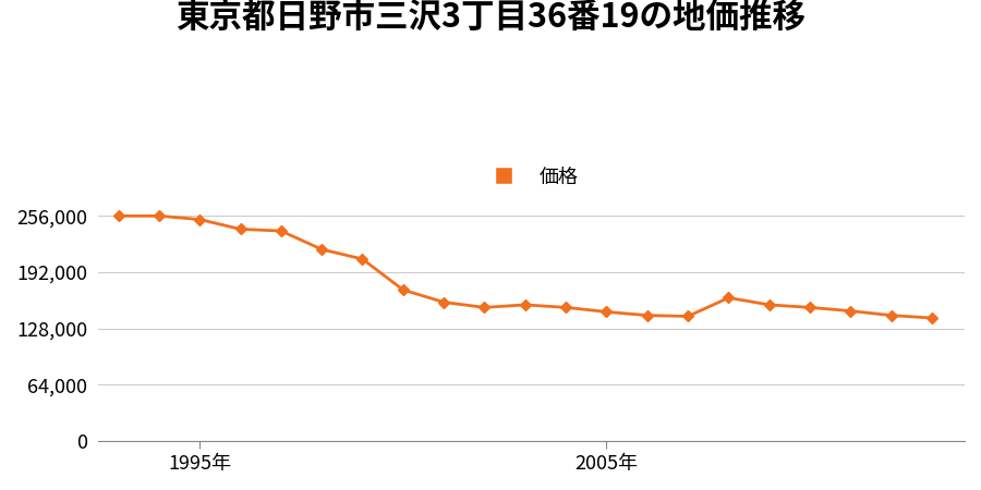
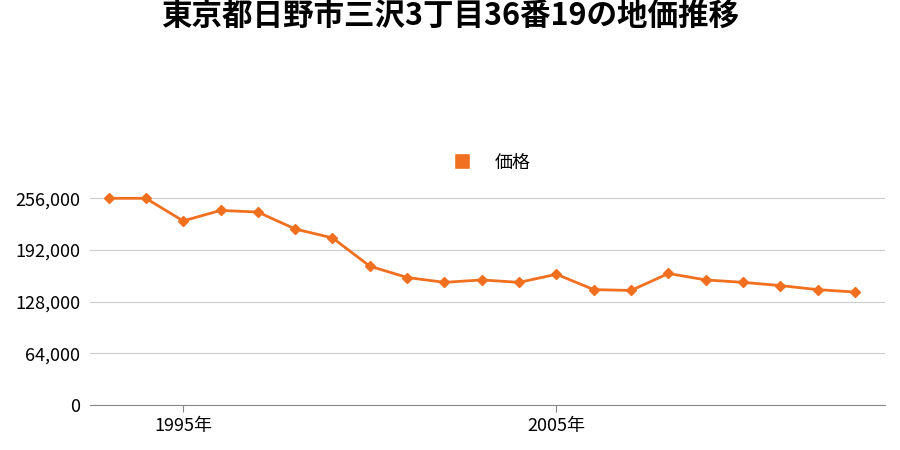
1995年: 252,000 -> 228,000
2005年: 147,000 -> 162,000
